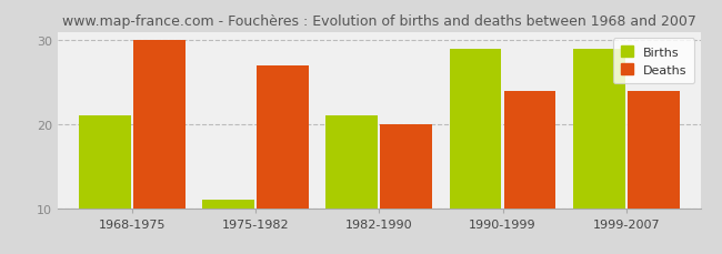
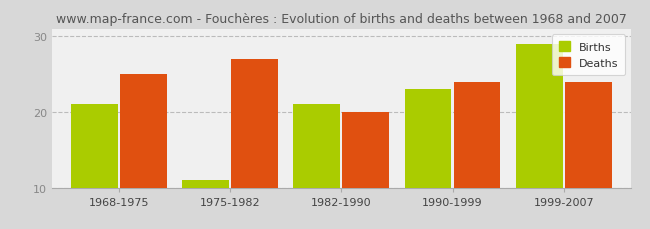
Deaths/1968-1975: 30 -> 25
Births/1990-1999: 29 -> 23
